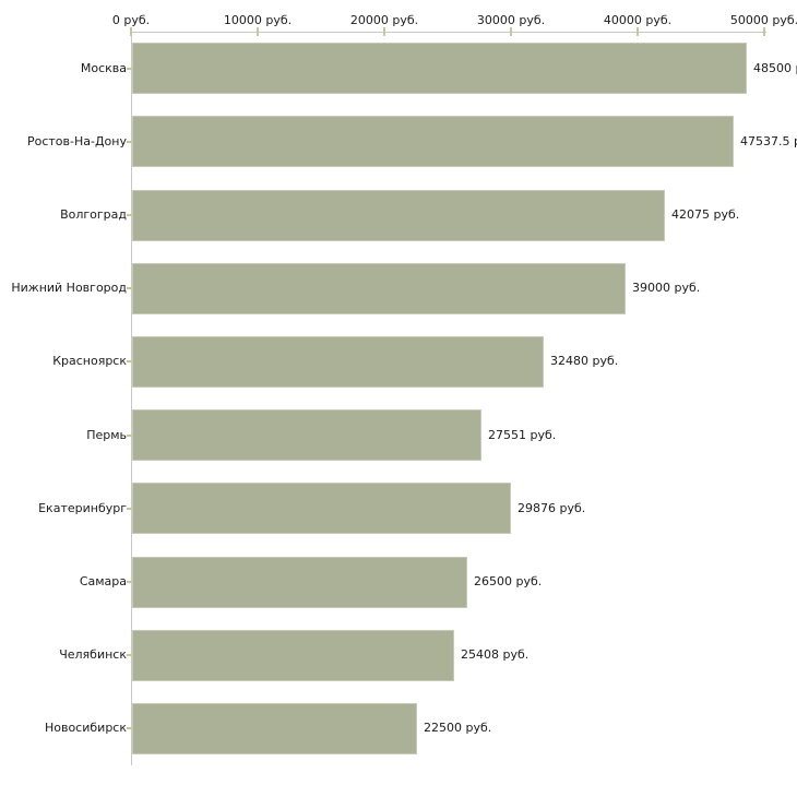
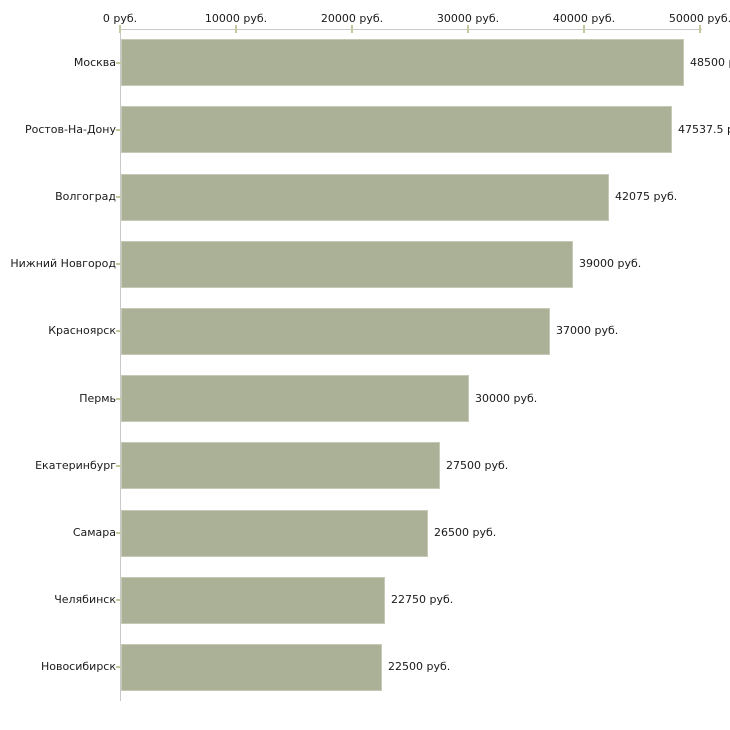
Красноярск: 32480 -> 37000
Пермь: 27551 -> 30000
Екатеринбург: 29876 -> 27500
Челябинск: 25408 -> 22750
